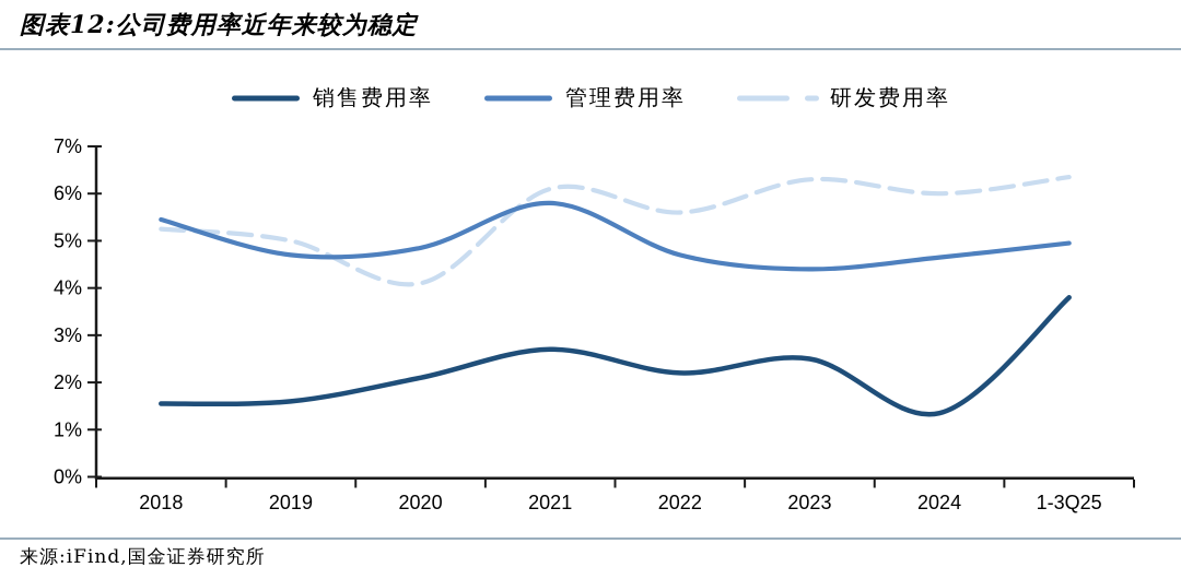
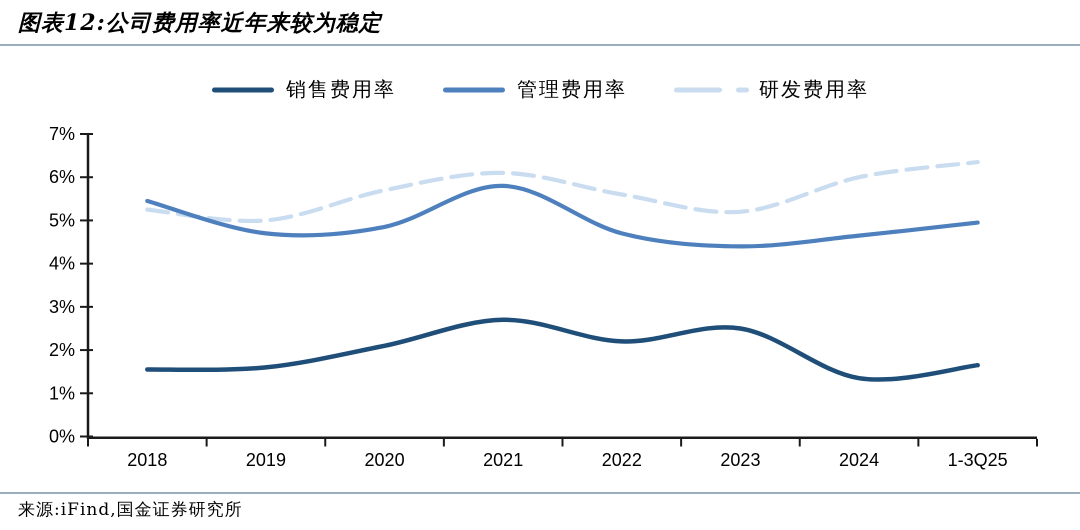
研发费用率/2020: 4.1% -> 5.7%
研发费用率/2023: 6.3% -> 5.2%
销售费用率/1-3Q25: 3.8% -> 1.6%
